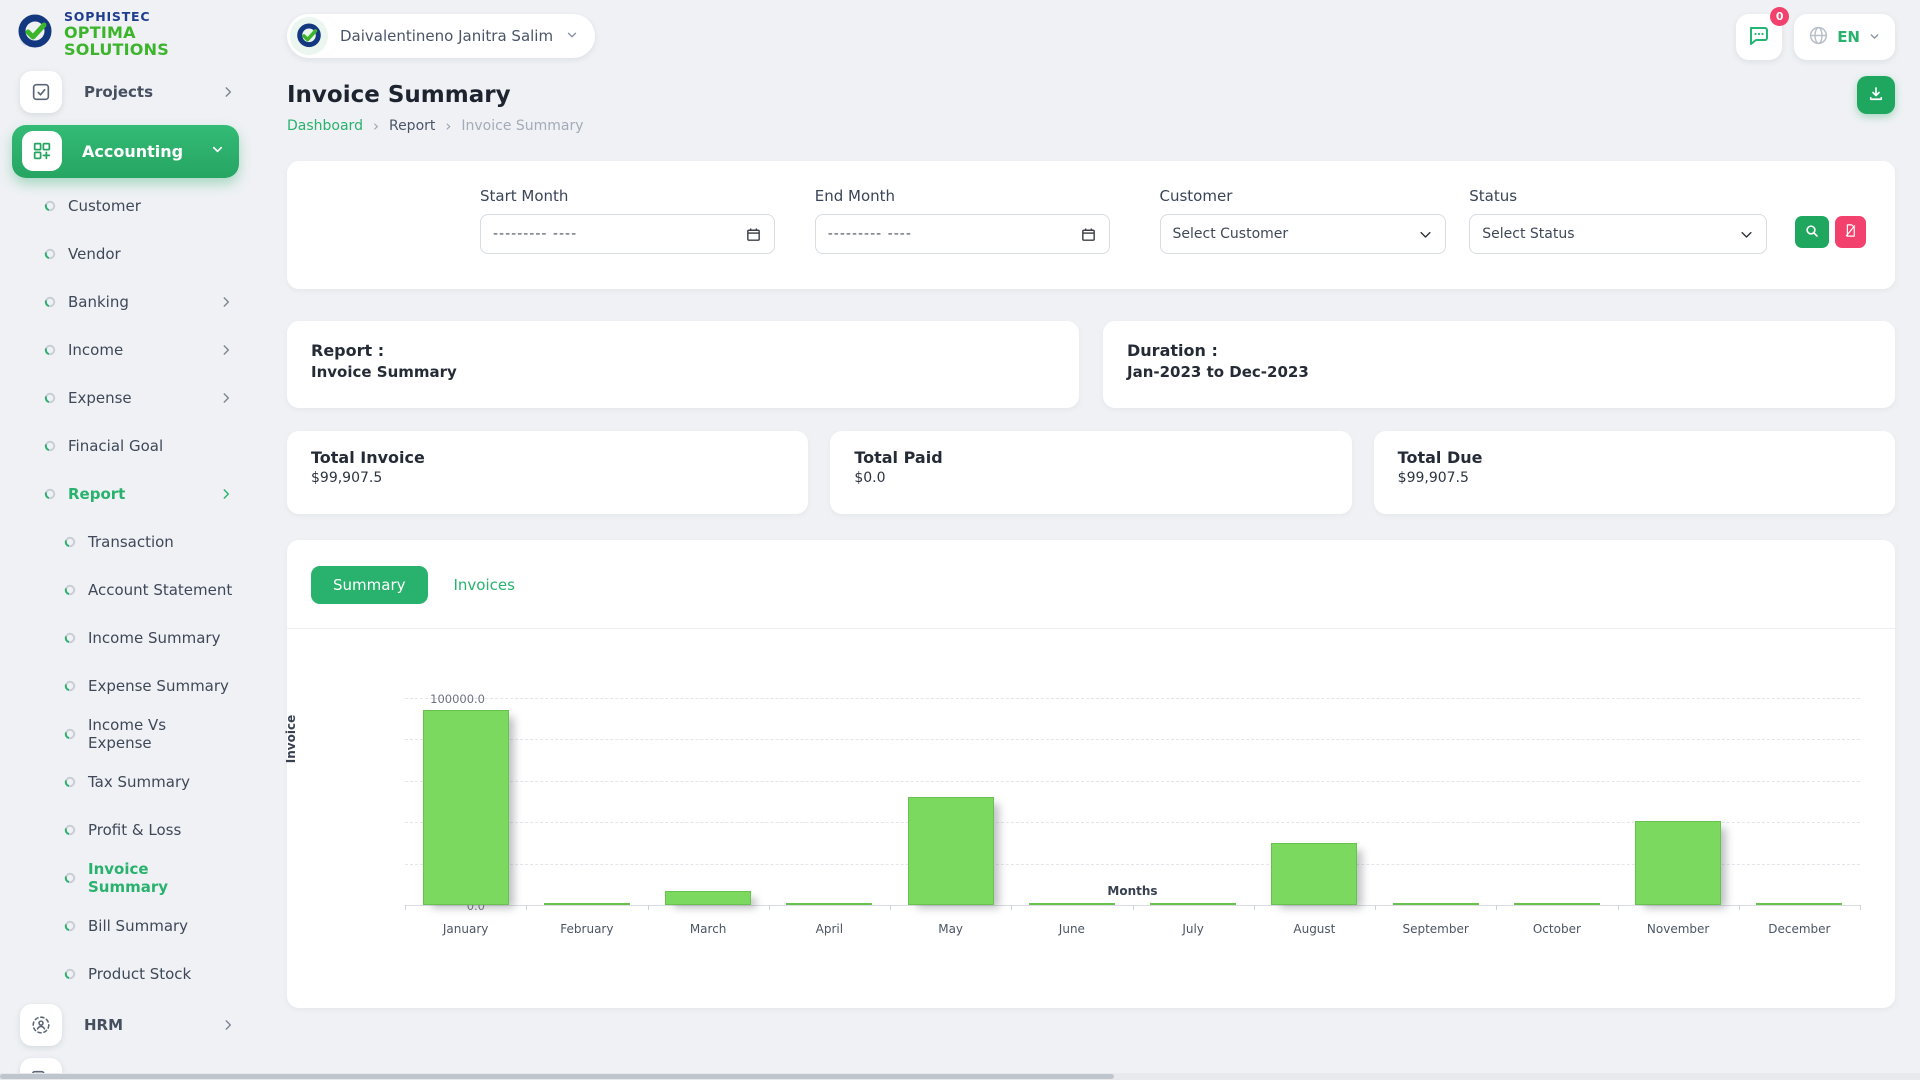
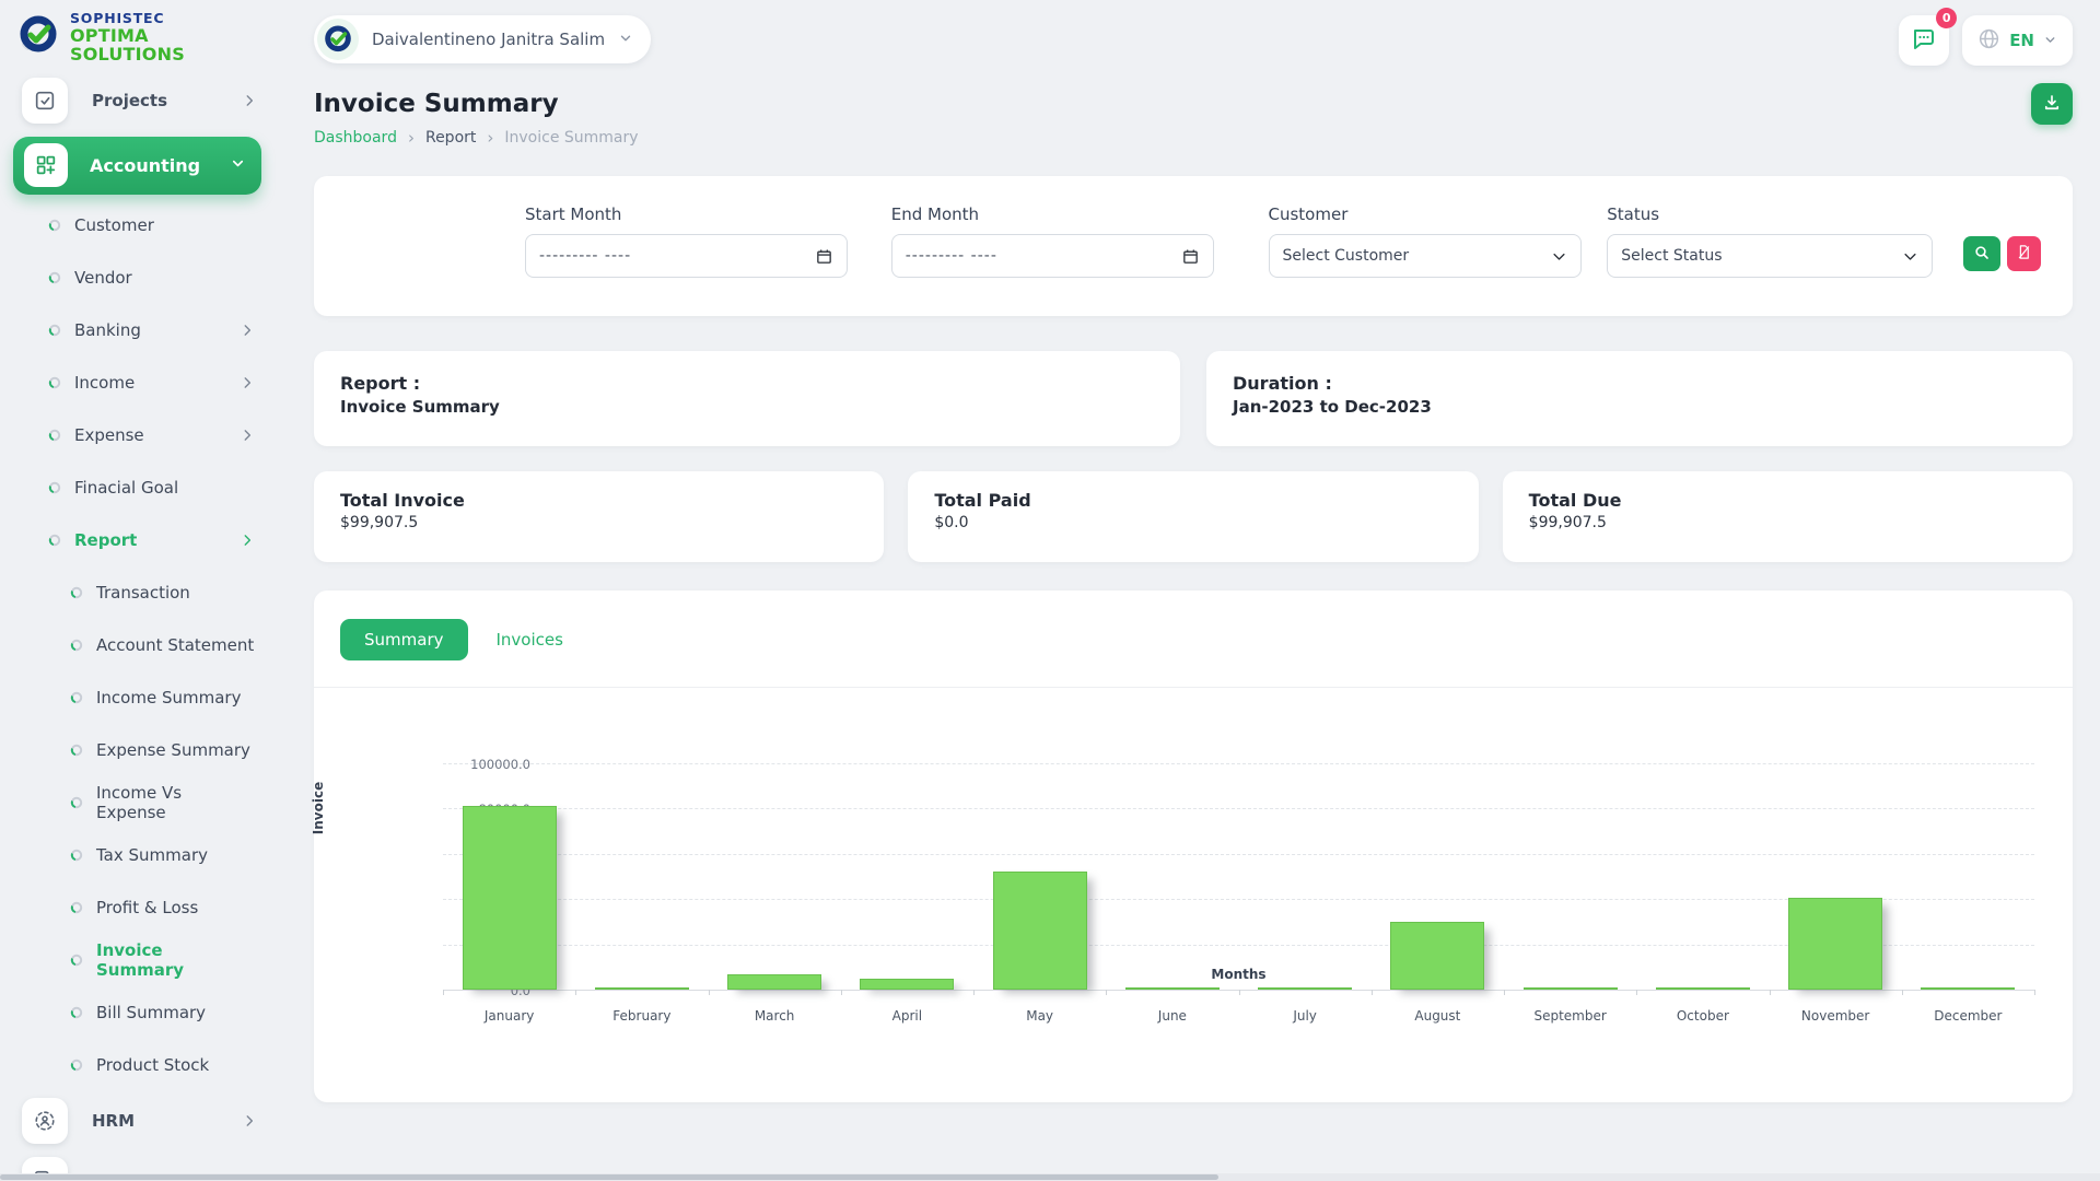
January: 94000 -> 81000
April: 1000 -> 5000
